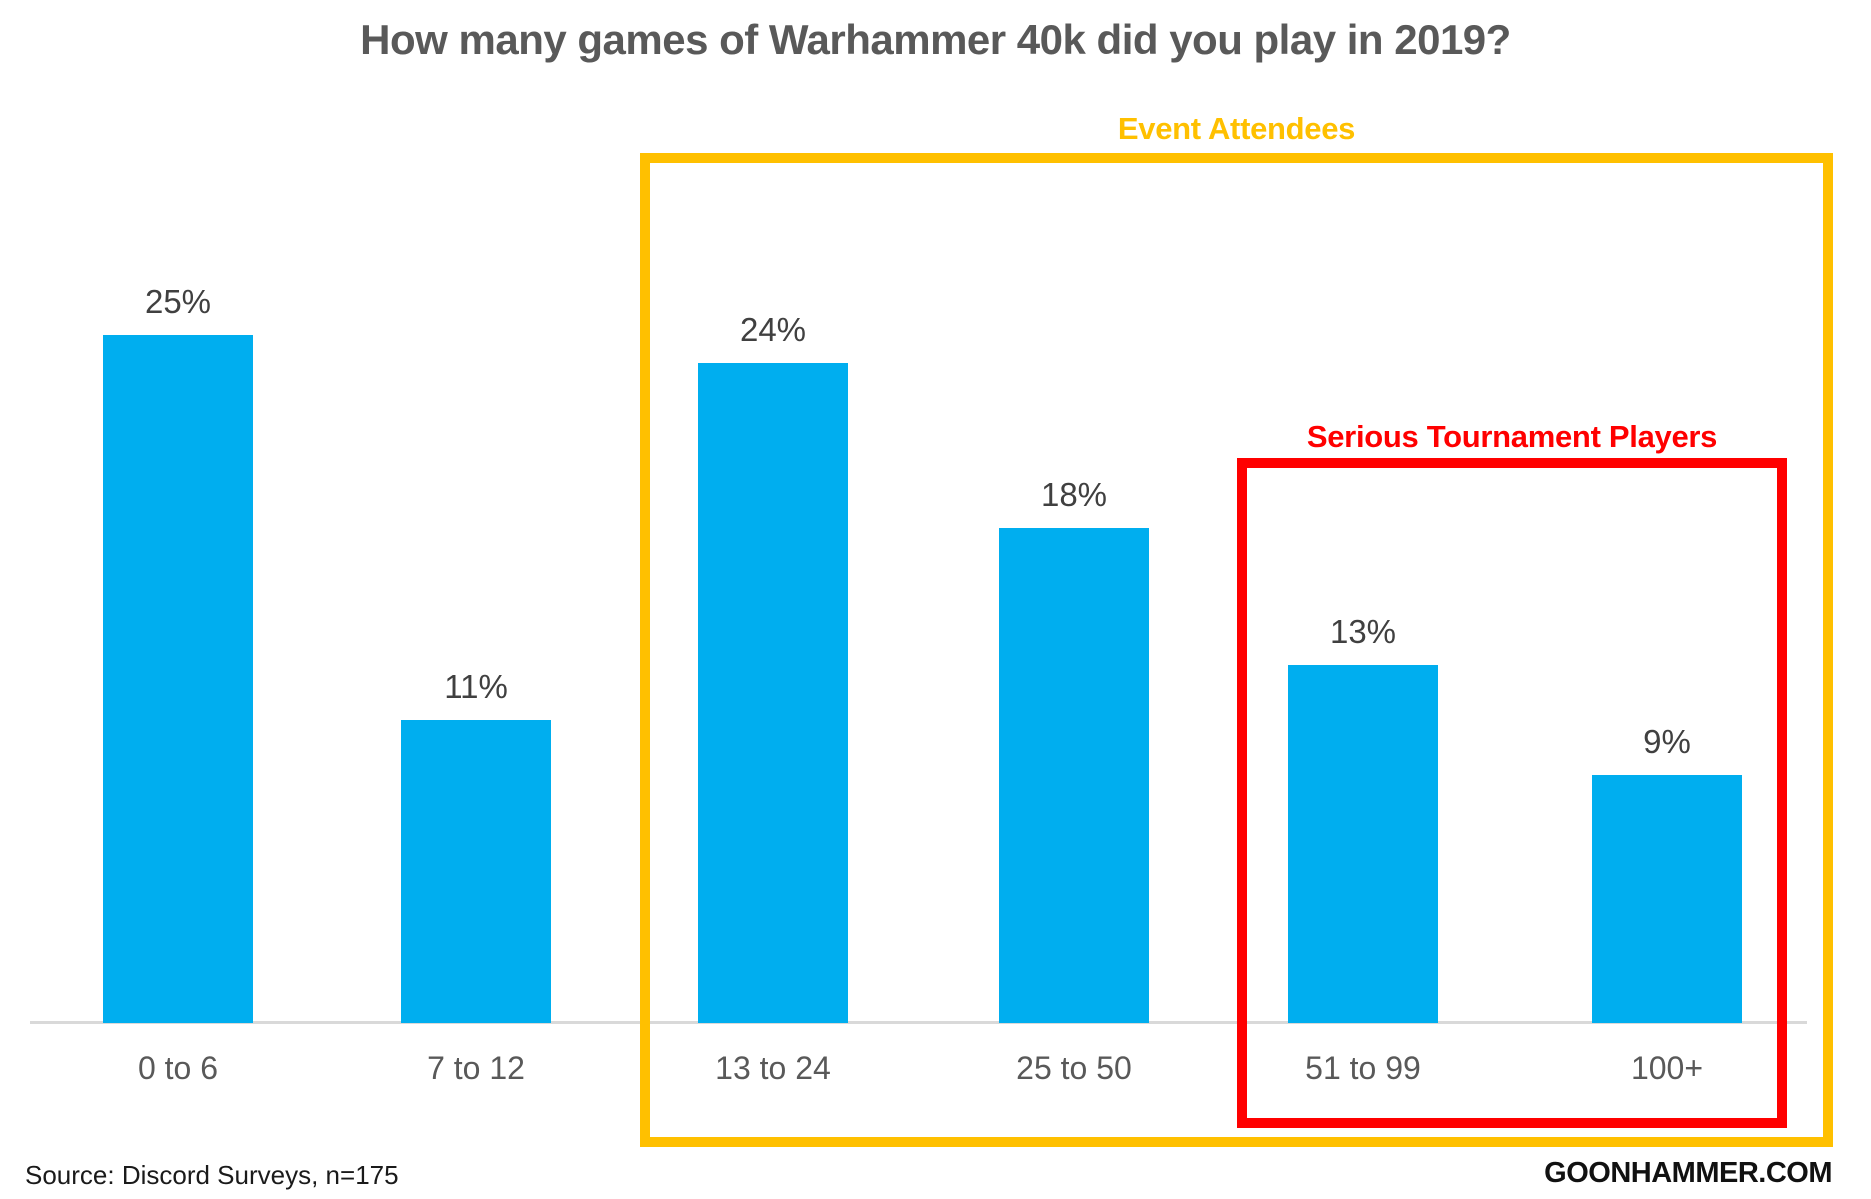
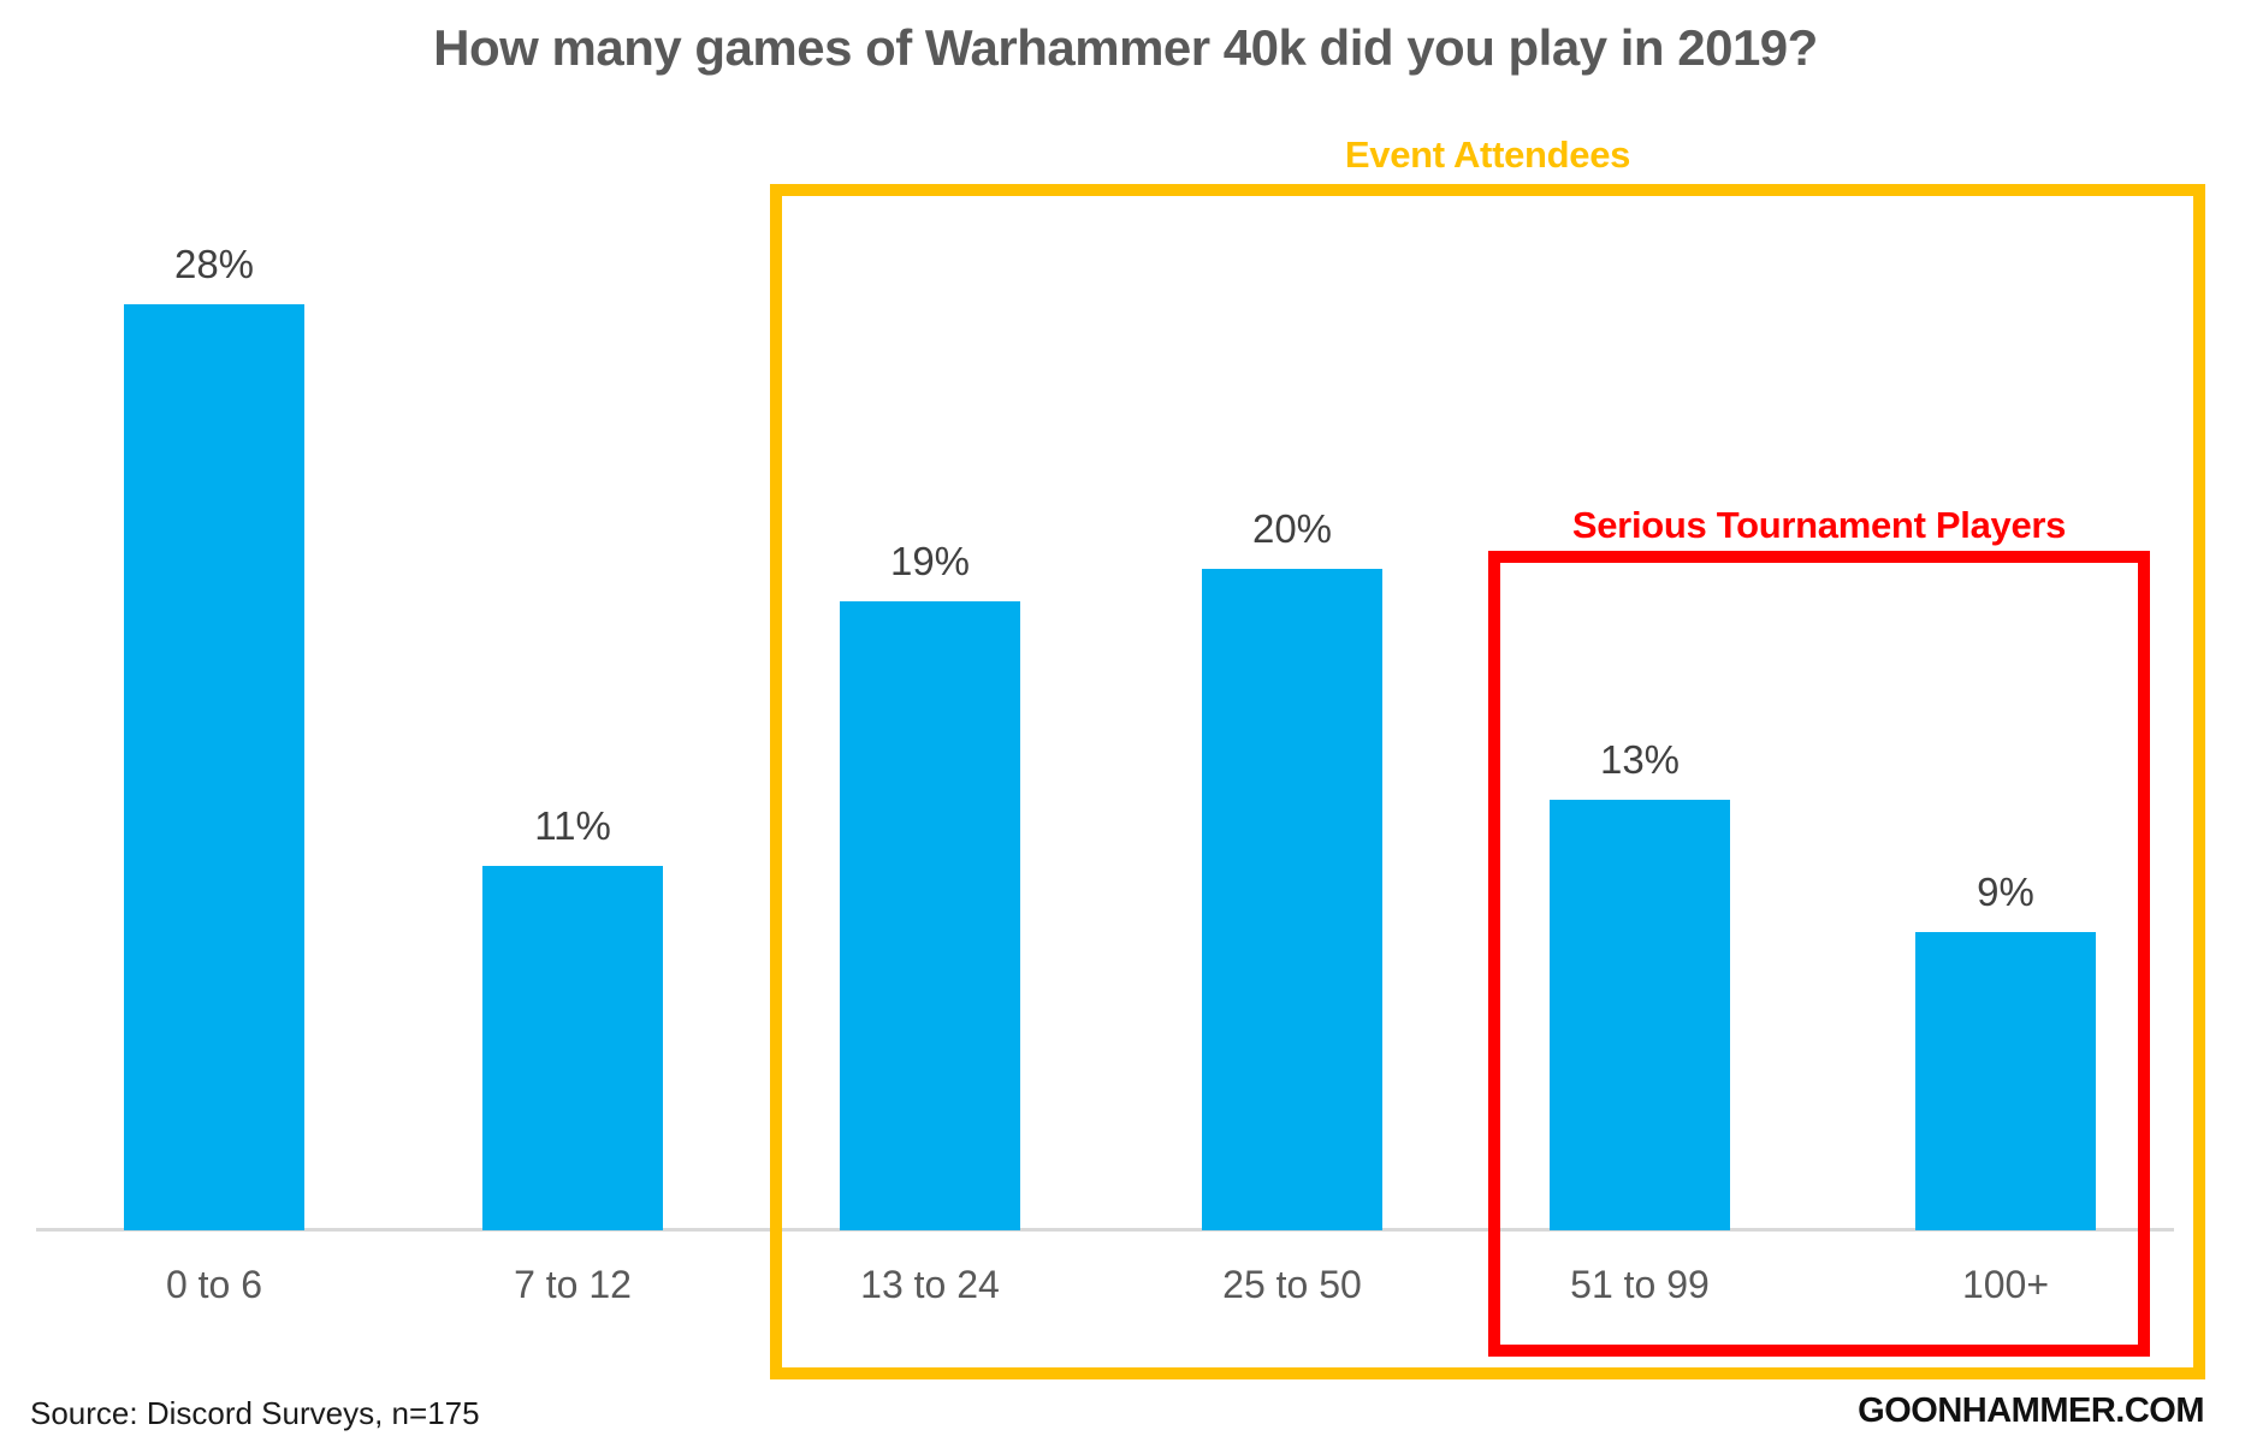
0 to 6: 25% -> 28%
13 to 24: 24% -> 19%
25 to 50: 18% -> 20%
